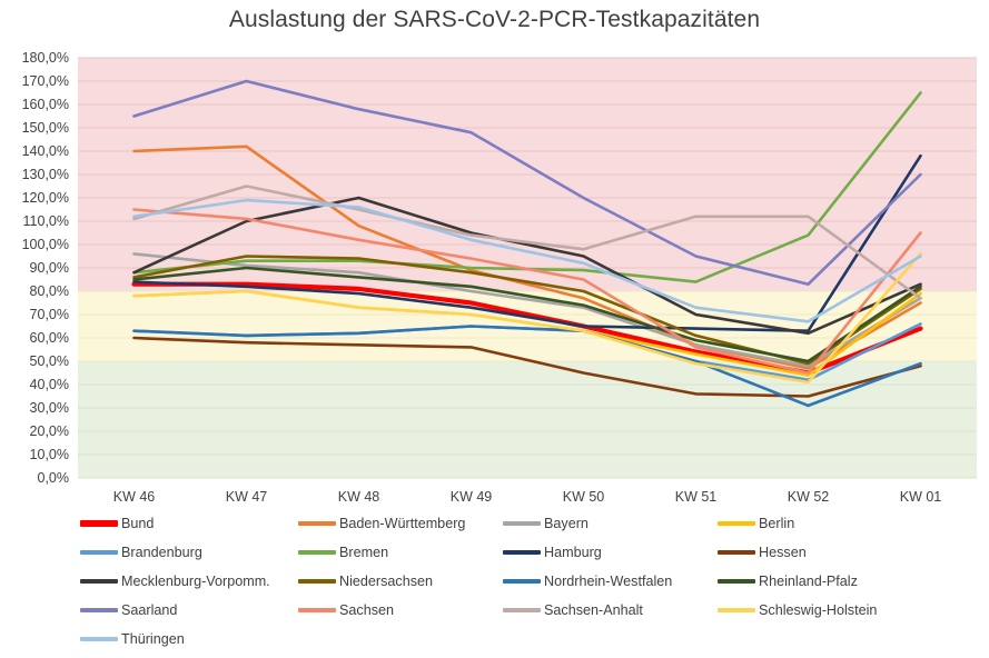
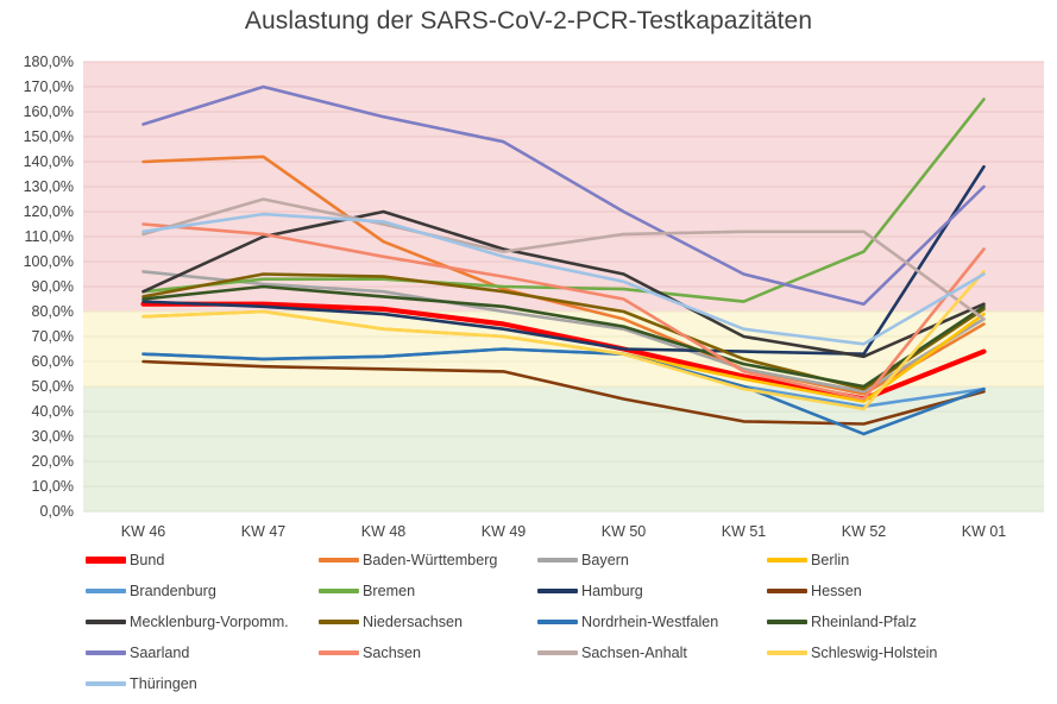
Sachsen-Anhalt/KW 50: 98% -> 111%
Brandenburg/KW 01: 66% -> 49%
